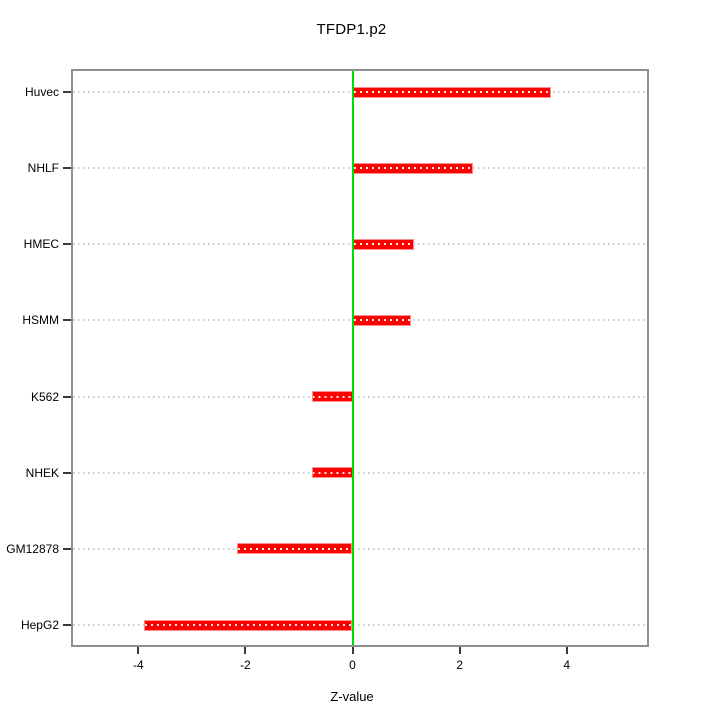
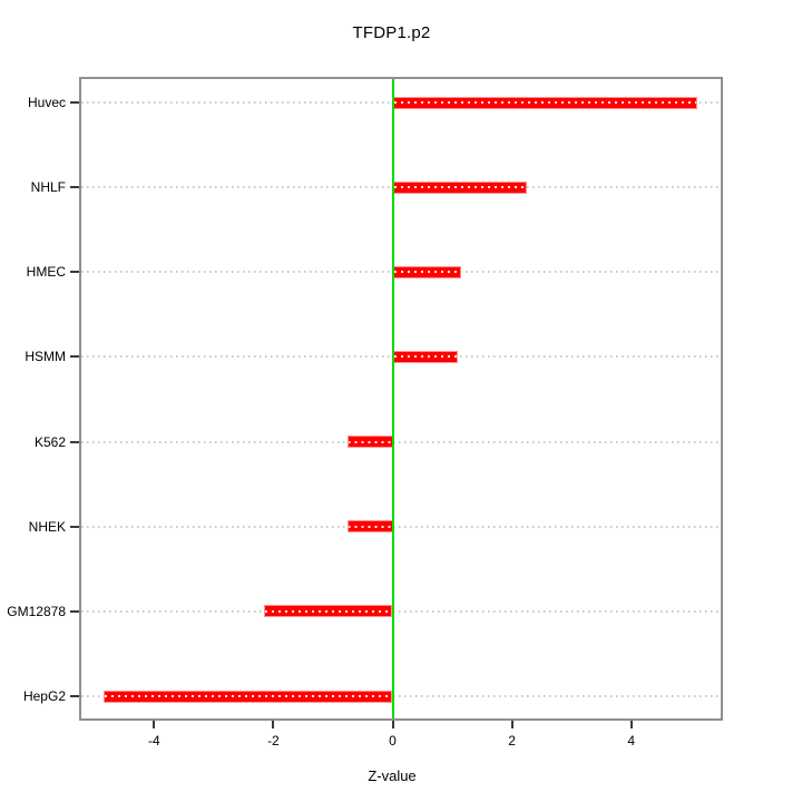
Huvec: 3.7 -> 5.1
HepG2: -3.9 -> -4.8
